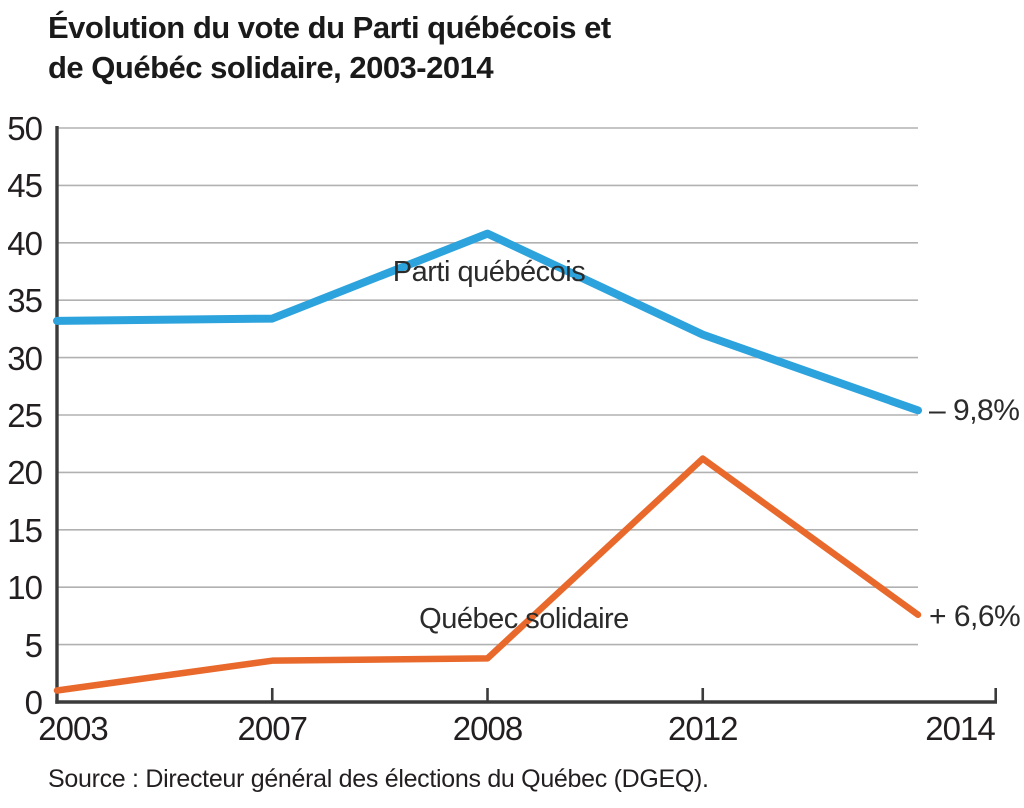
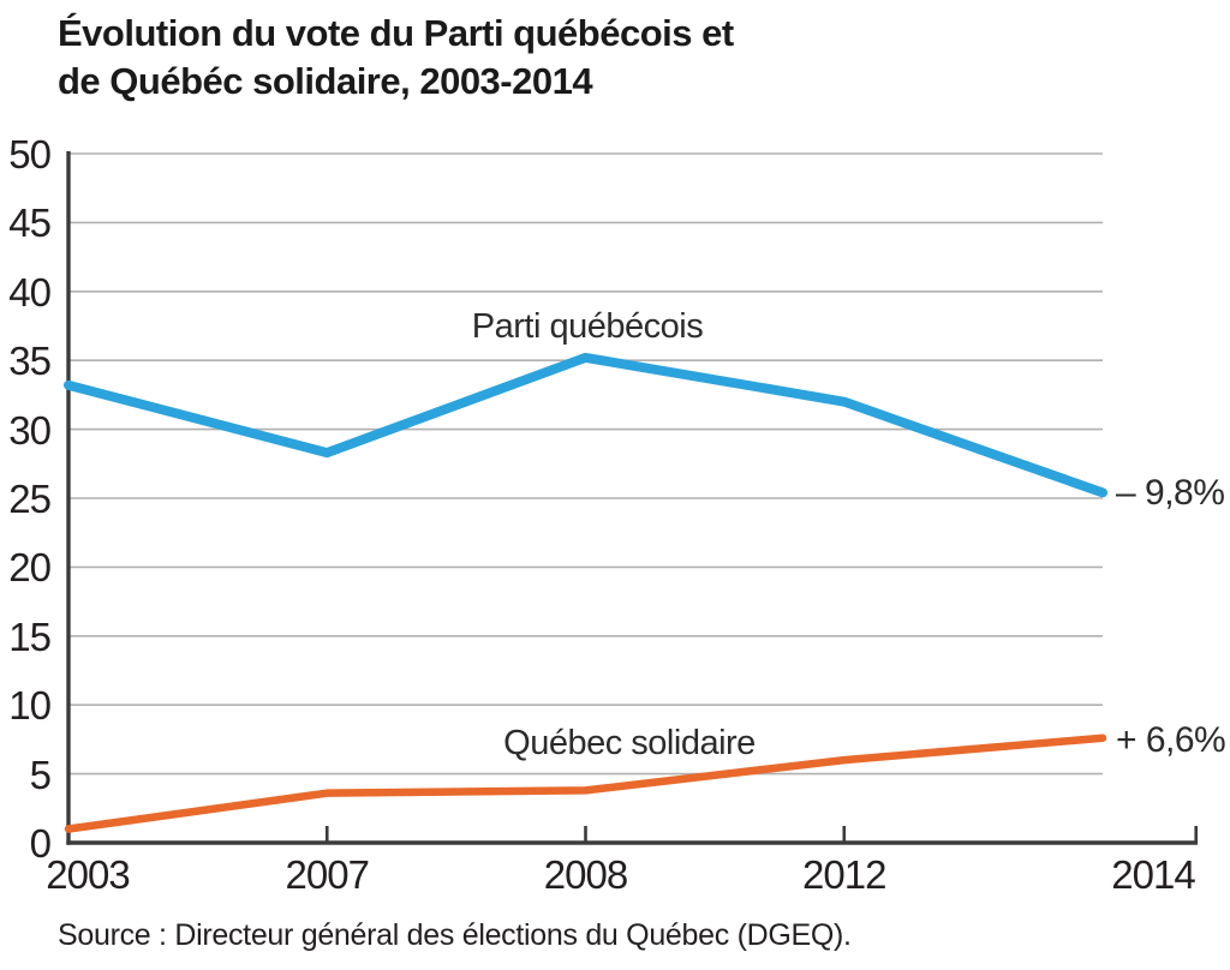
Parti québécois/2007: 33.4 -> 28.3
Parti québécois/2008: 40.8 -> 35.2
Québec solidaire/2012: 21.2 -> 6.0
